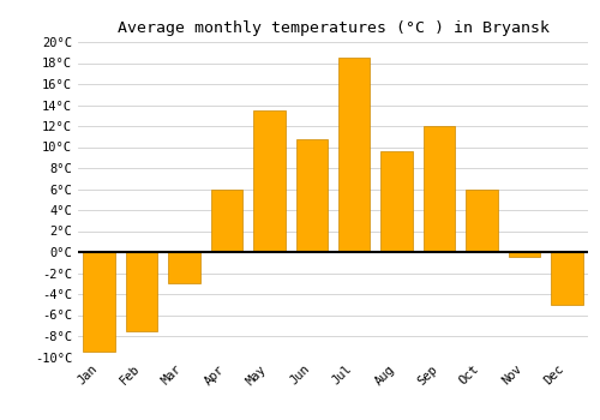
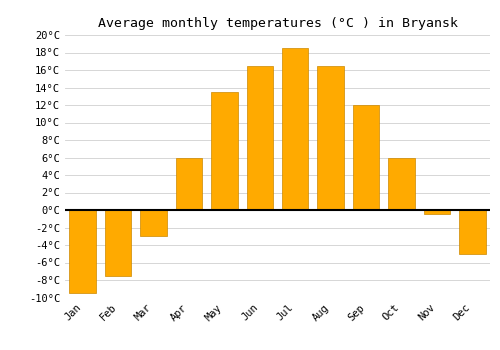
Jun: 10.8°C -> 16.5°C
Aug: 9.6°C -> 16.5°C
